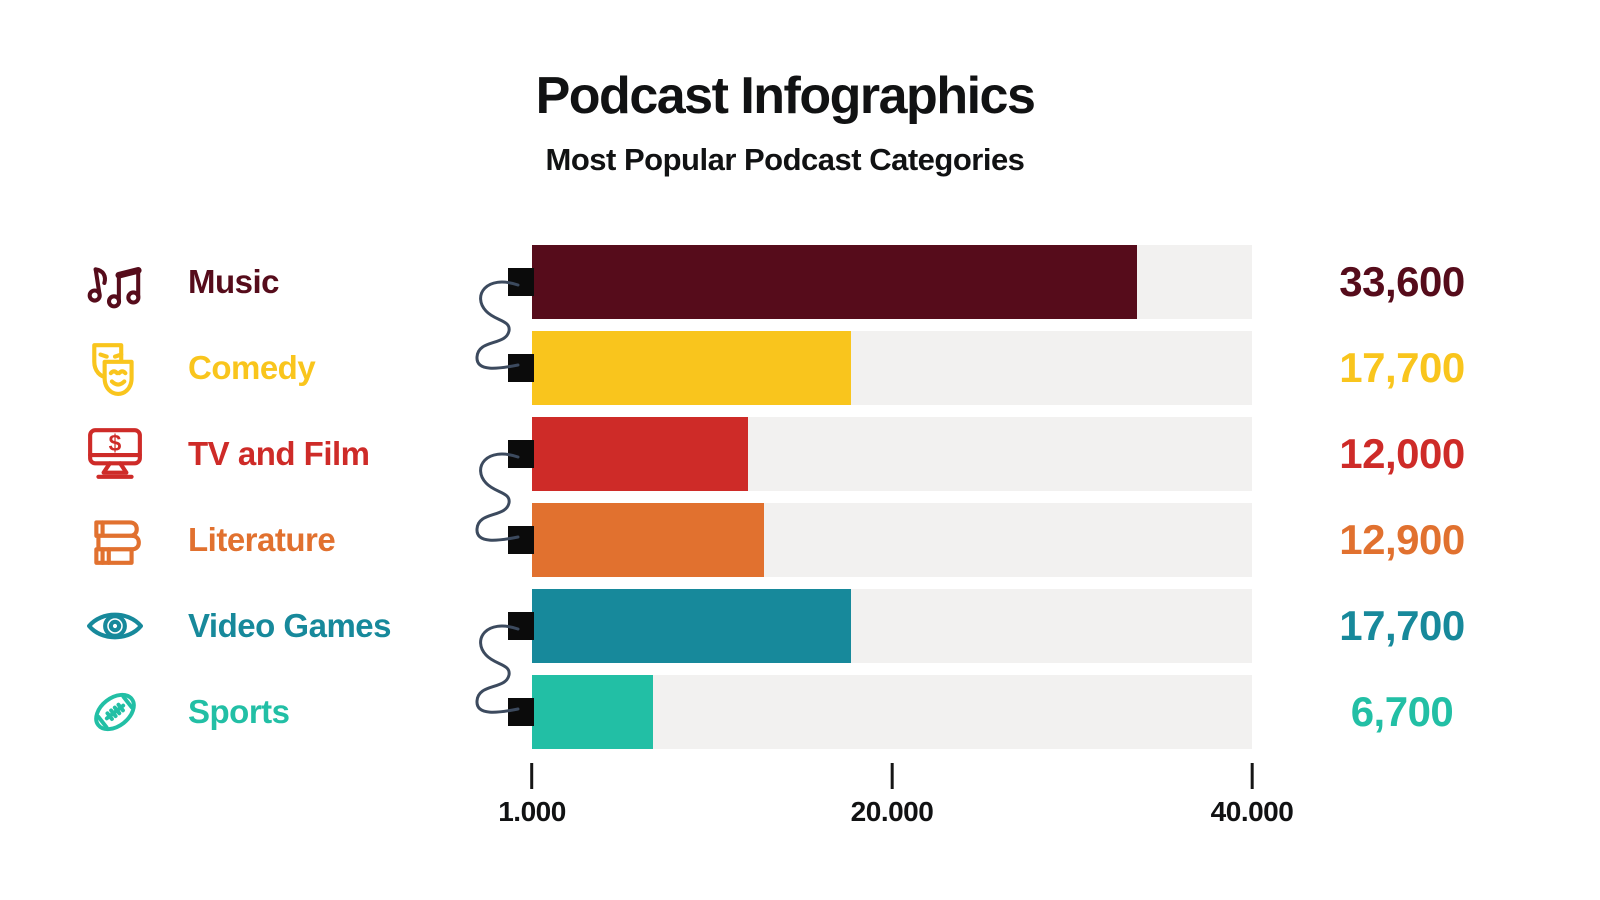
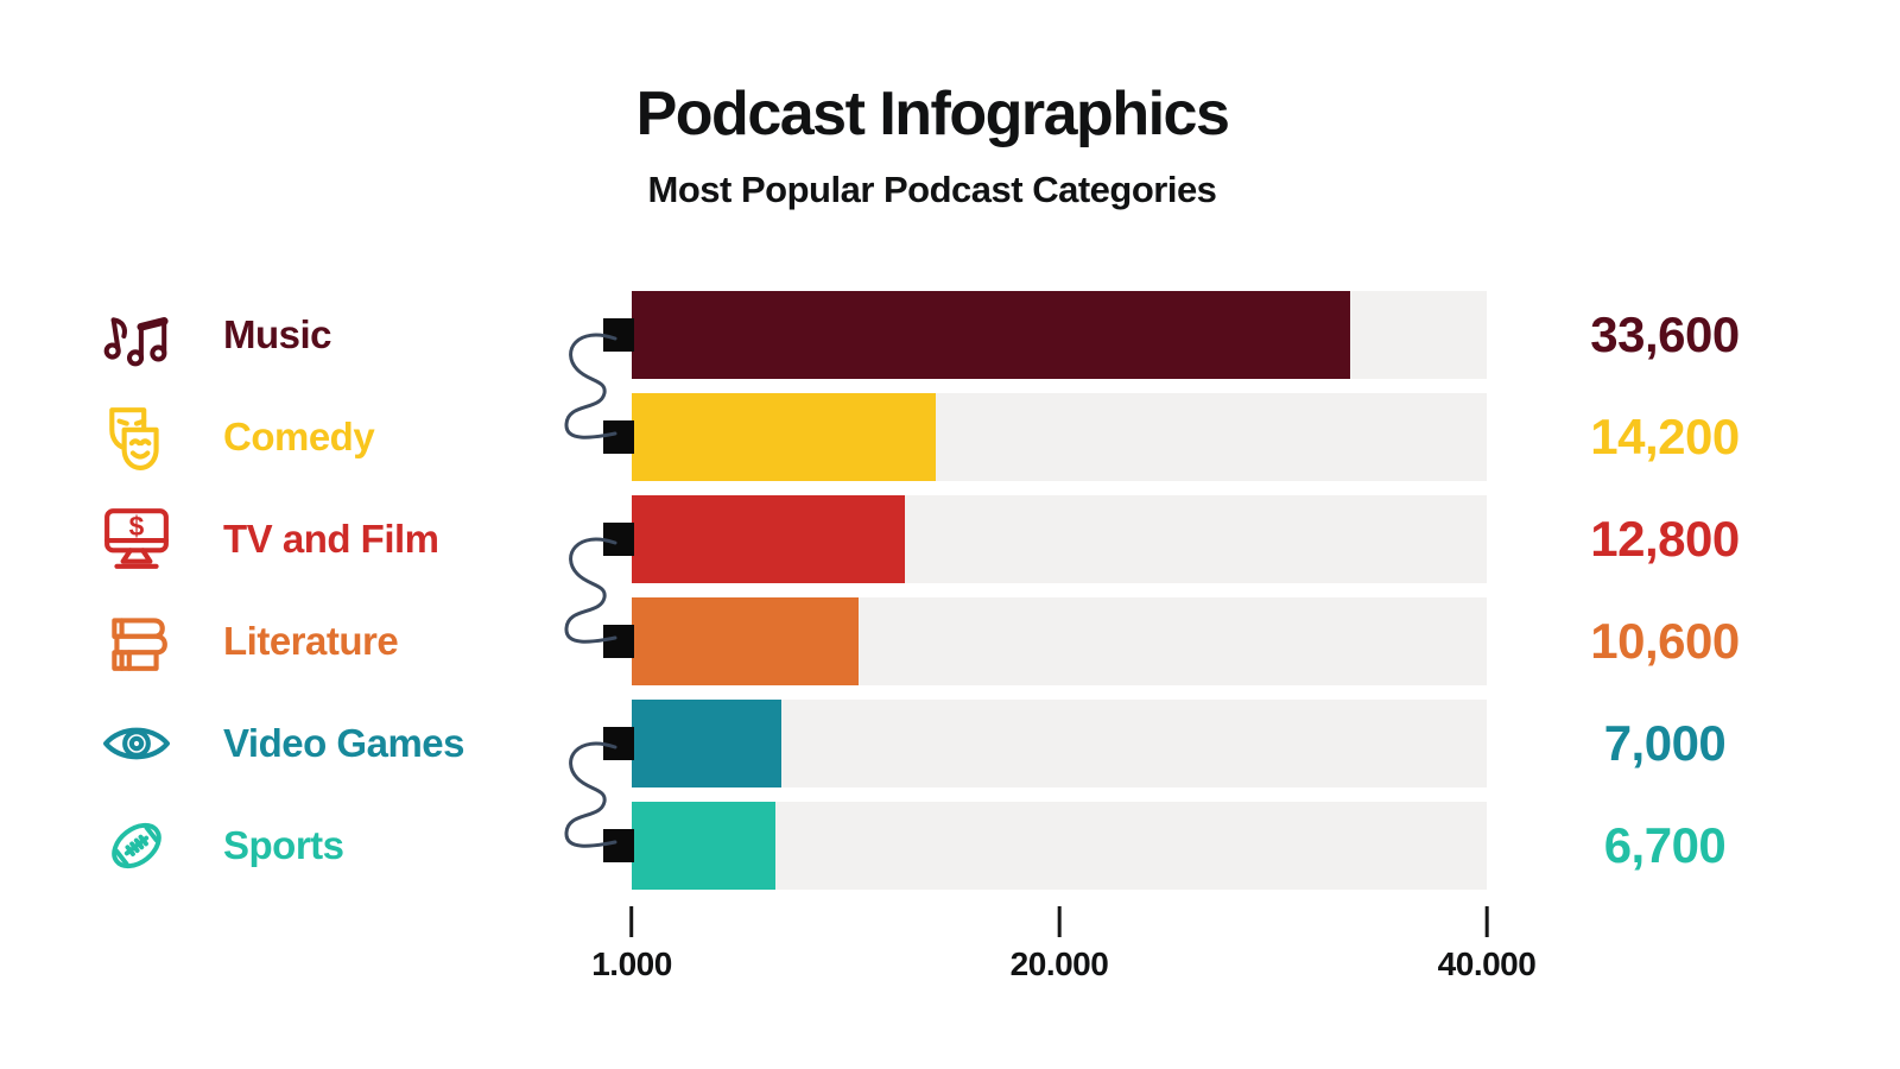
Comedy: 17,700 -> 14,200
TV and Film: 12,000 -> 12,800
Literature: 12,900 -> 10,600
Video Games: 17,700 -> 7,000
